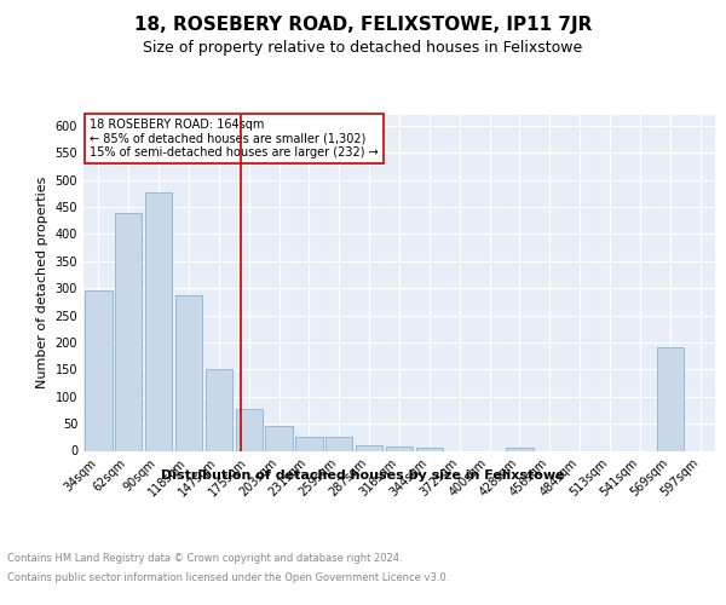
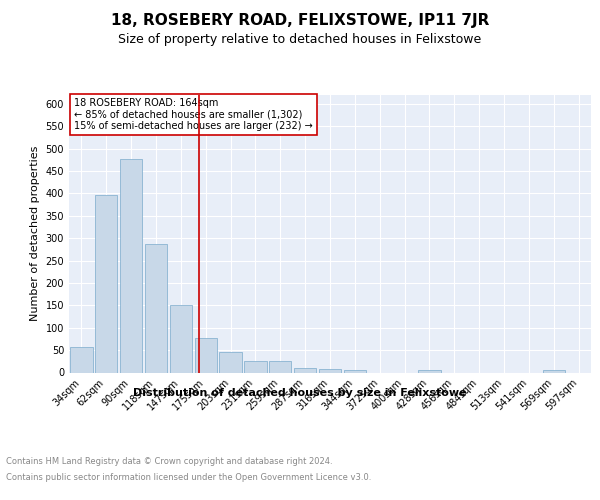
34sqm: 295 -> 57
62sqm: 440 -> 397
569sqm: 190 -> 5
